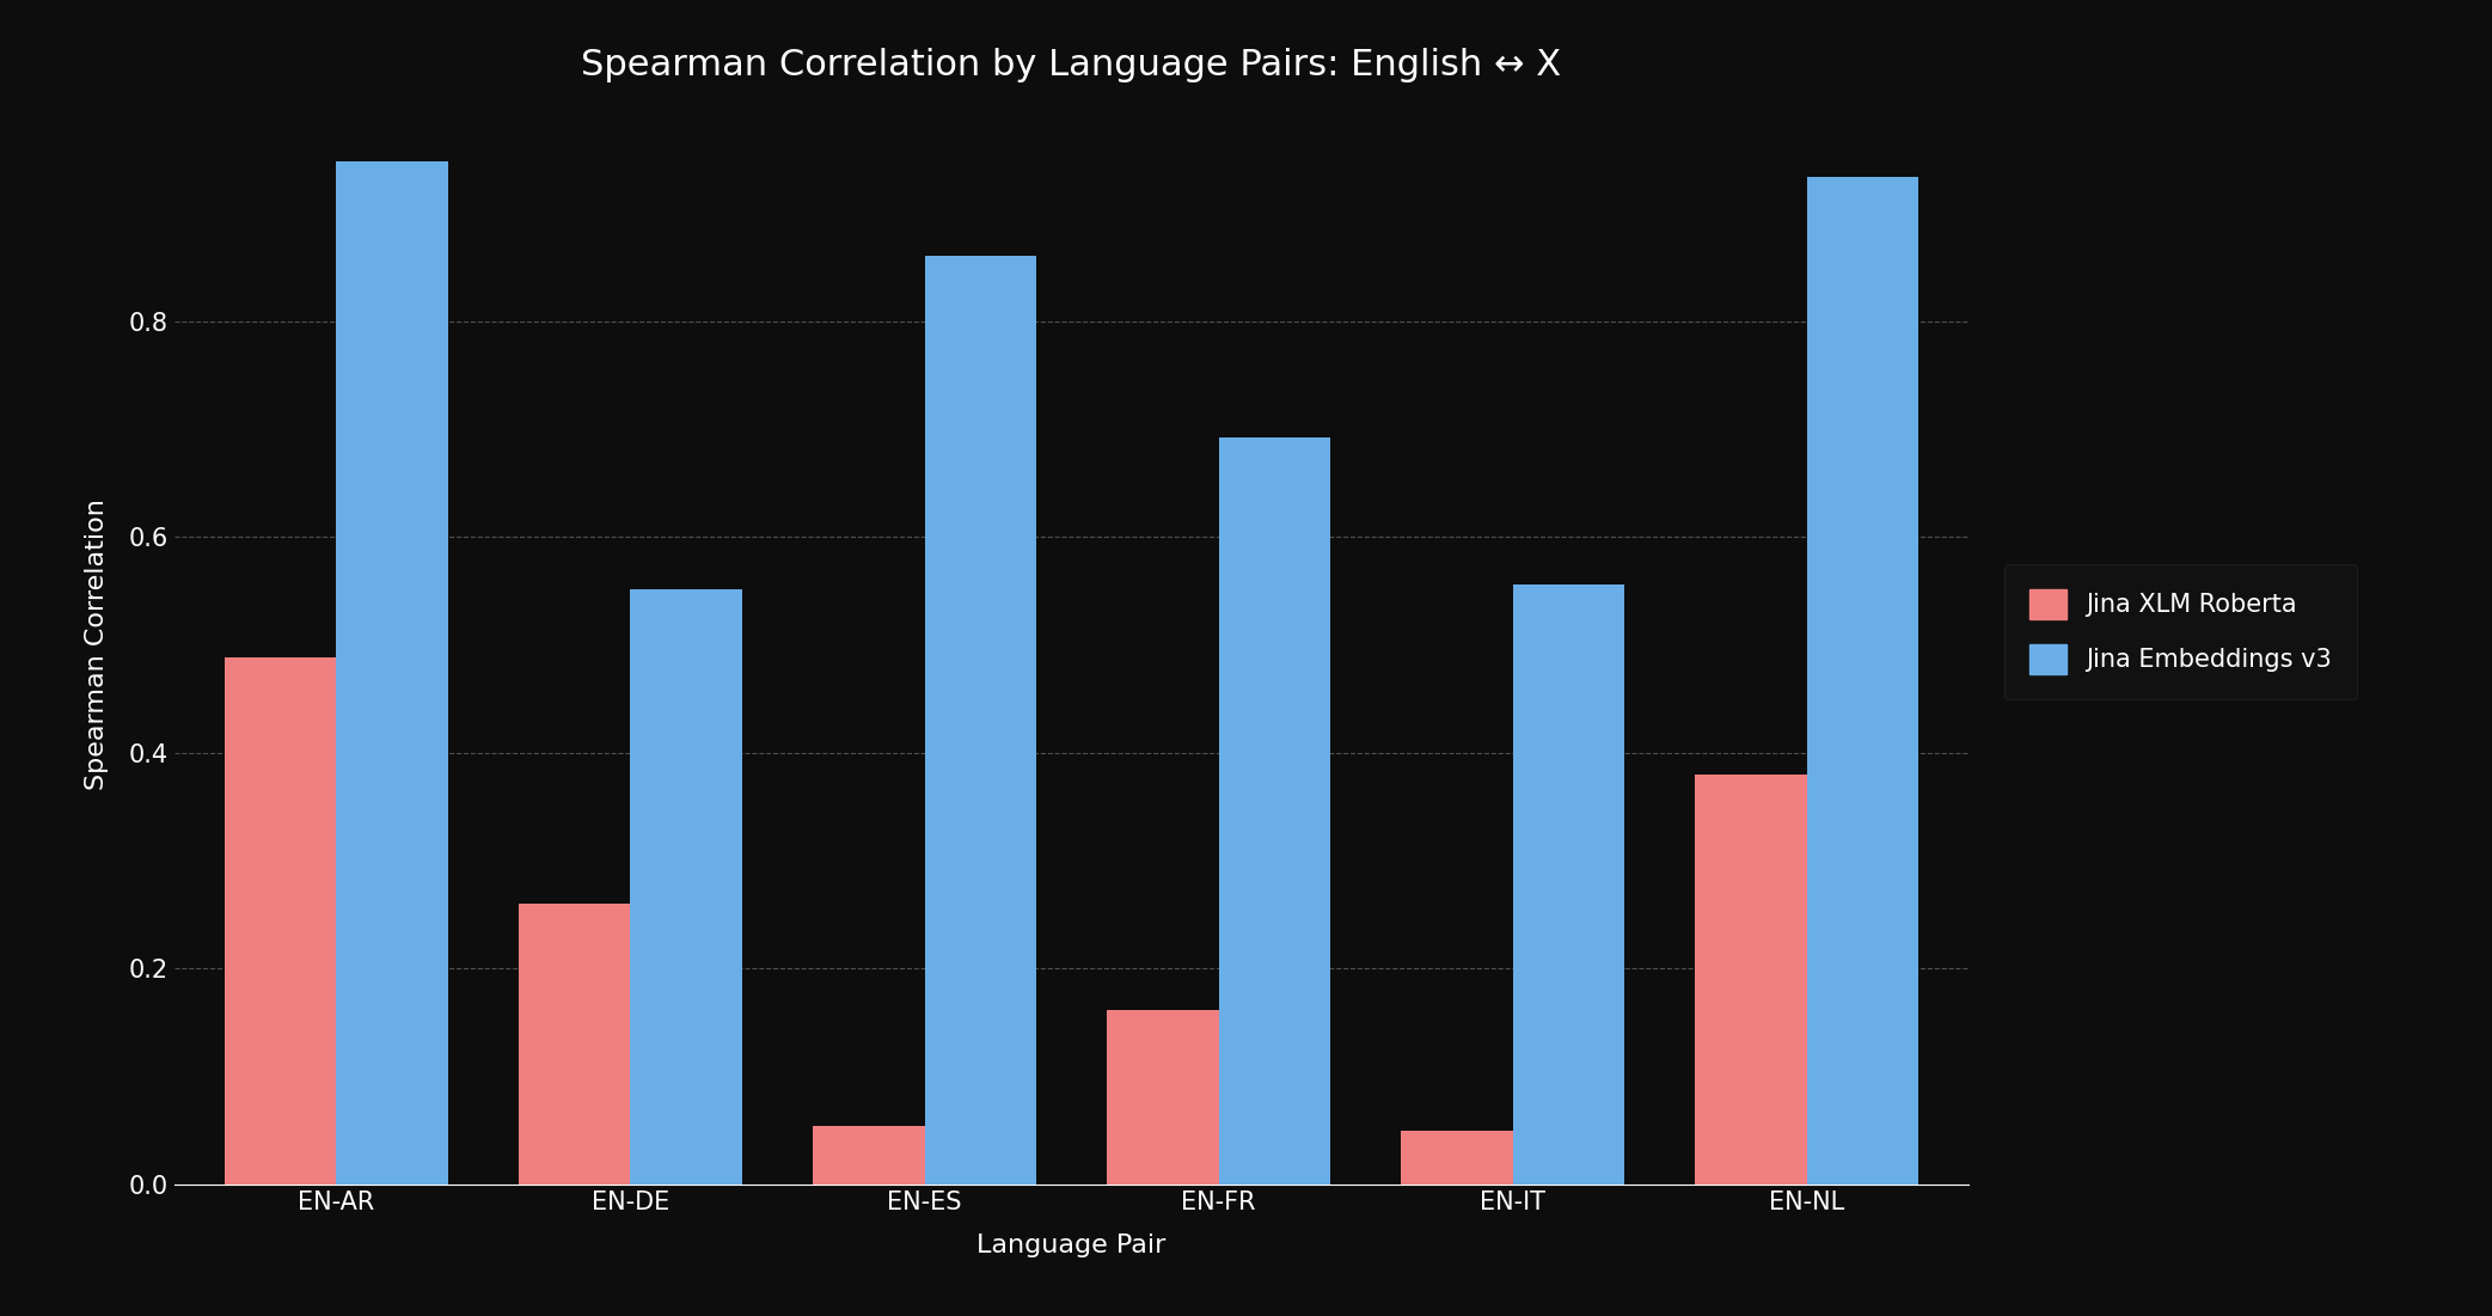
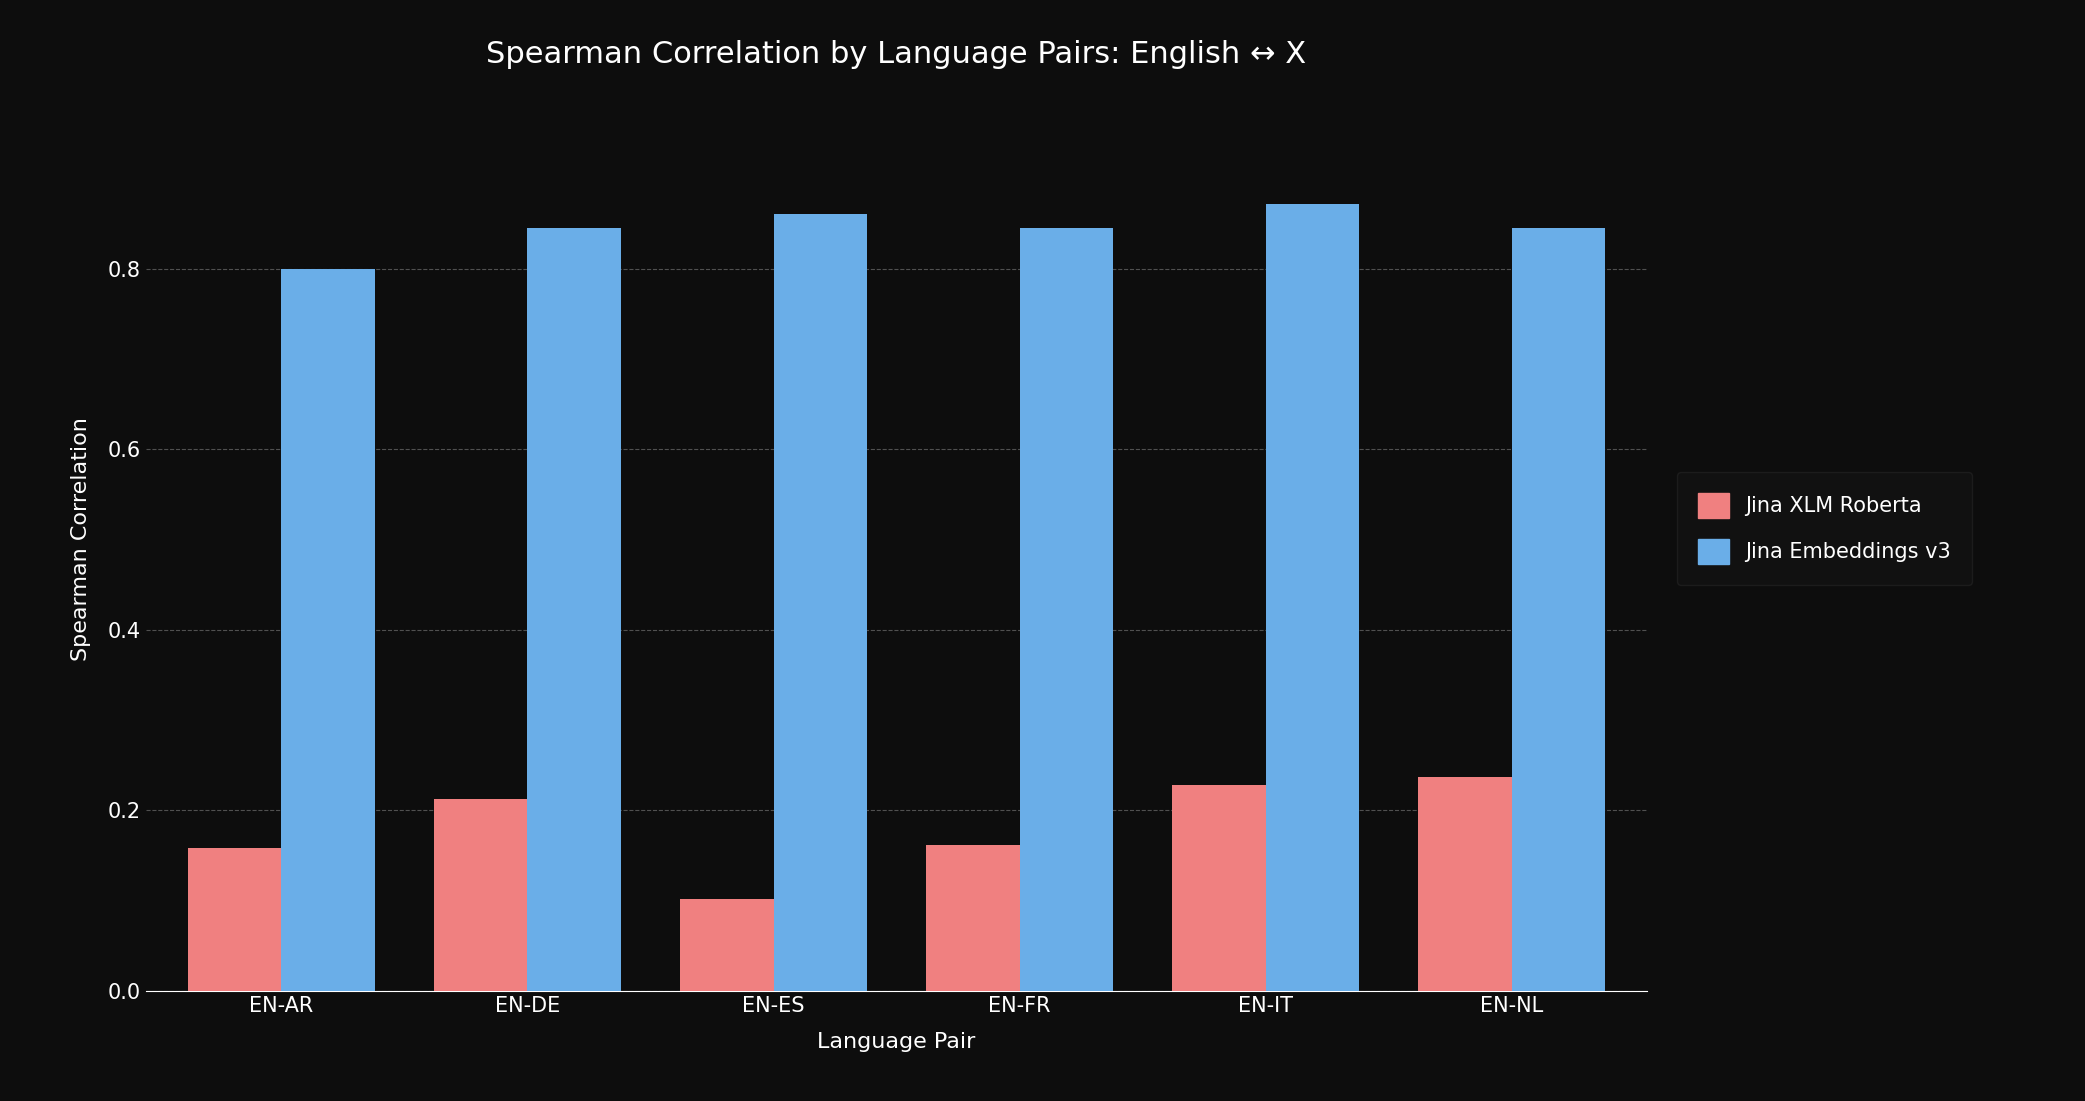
Jina XLM Roberta/EN-AR: 0.488 -> 0.158
Jina Embeddings v3/EN-AR: 0.948 -> 0.800
Jina XLM Roberta/EN-DE: 0.260 -> 0.213
Jina Embeddings v3/EN-DE: 0.552 -> 0.845
Jina XLM Roberta/EN-ES: 0.054 -> 0.102
Jina Embeddings v3/EN-FR: 0.692 -> 0.845
Jina XLM Roberta/EN-IT: 0.050 -> 0.228
Jina Embeddings v3/EN-IT: 0.556 -> 0.872
Jina XLM Roberta/EN-NL: 0.380 -> 0.237
Jina Embeddings v3/EN-NL: 0.934 -> 0.845
